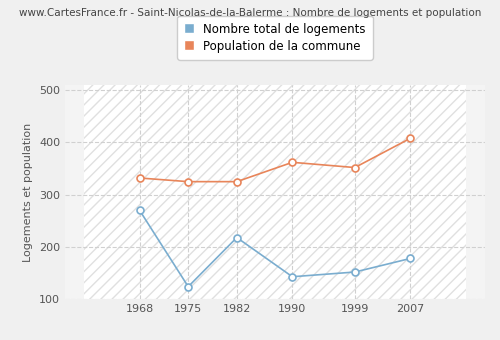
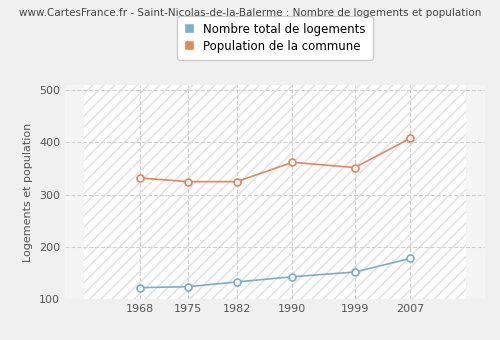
Nombre total de logements/1968: 270 -> 122
Nombre total de logements/1982: 218 -> 133
